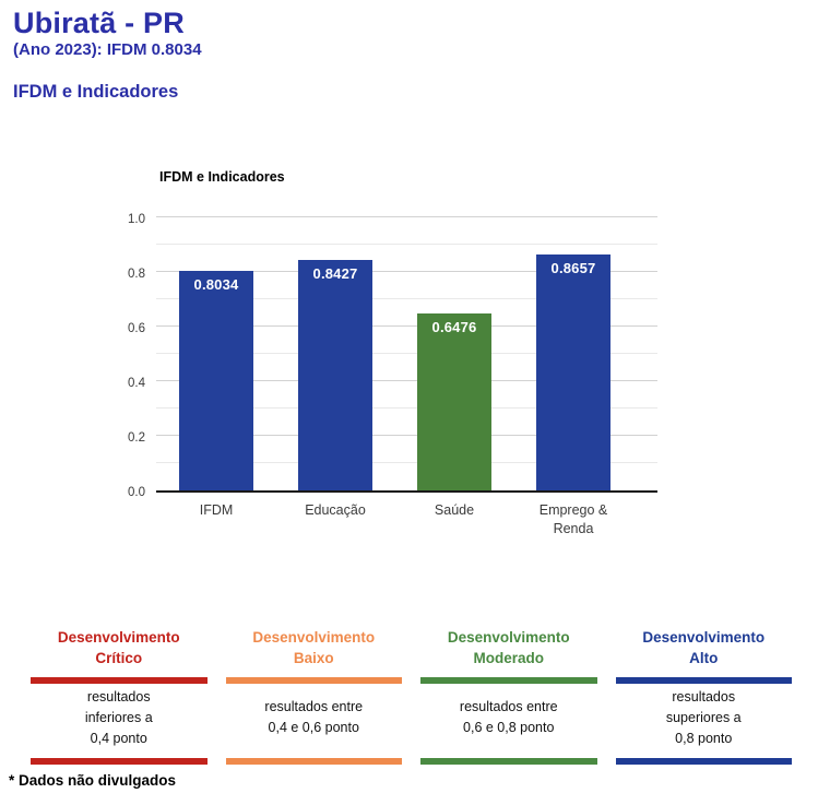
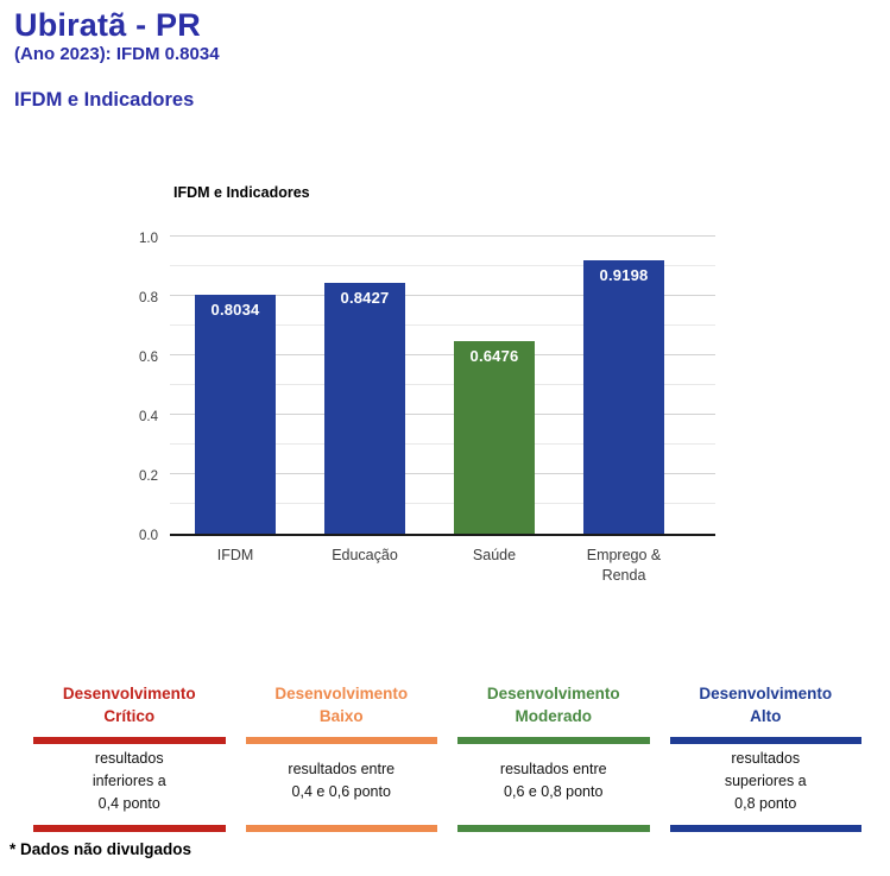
Emprego & Renda: 0.8657 -> 0.9198
